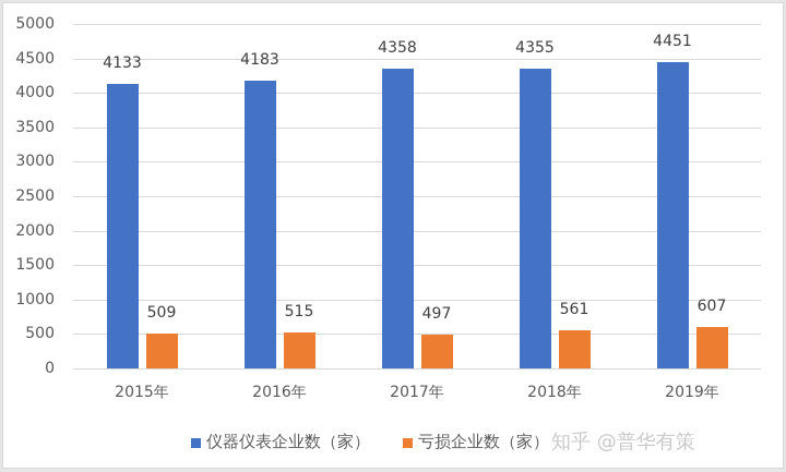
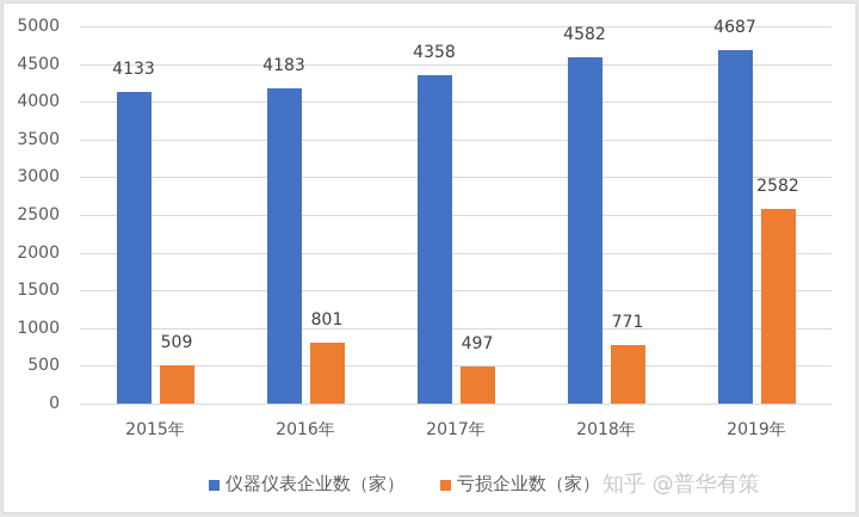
亏损企业数（家）/2016年: 515 -> 801
仪器仪表企业数（家）/2018年: 4355 -> 4582
亏损企业数（家）/2018年: 561 -> 771
仪器仪表企业数（家）/2019年: 4451 -> 4687
亏损企业数（家）/2019年: 607 -> 2582
